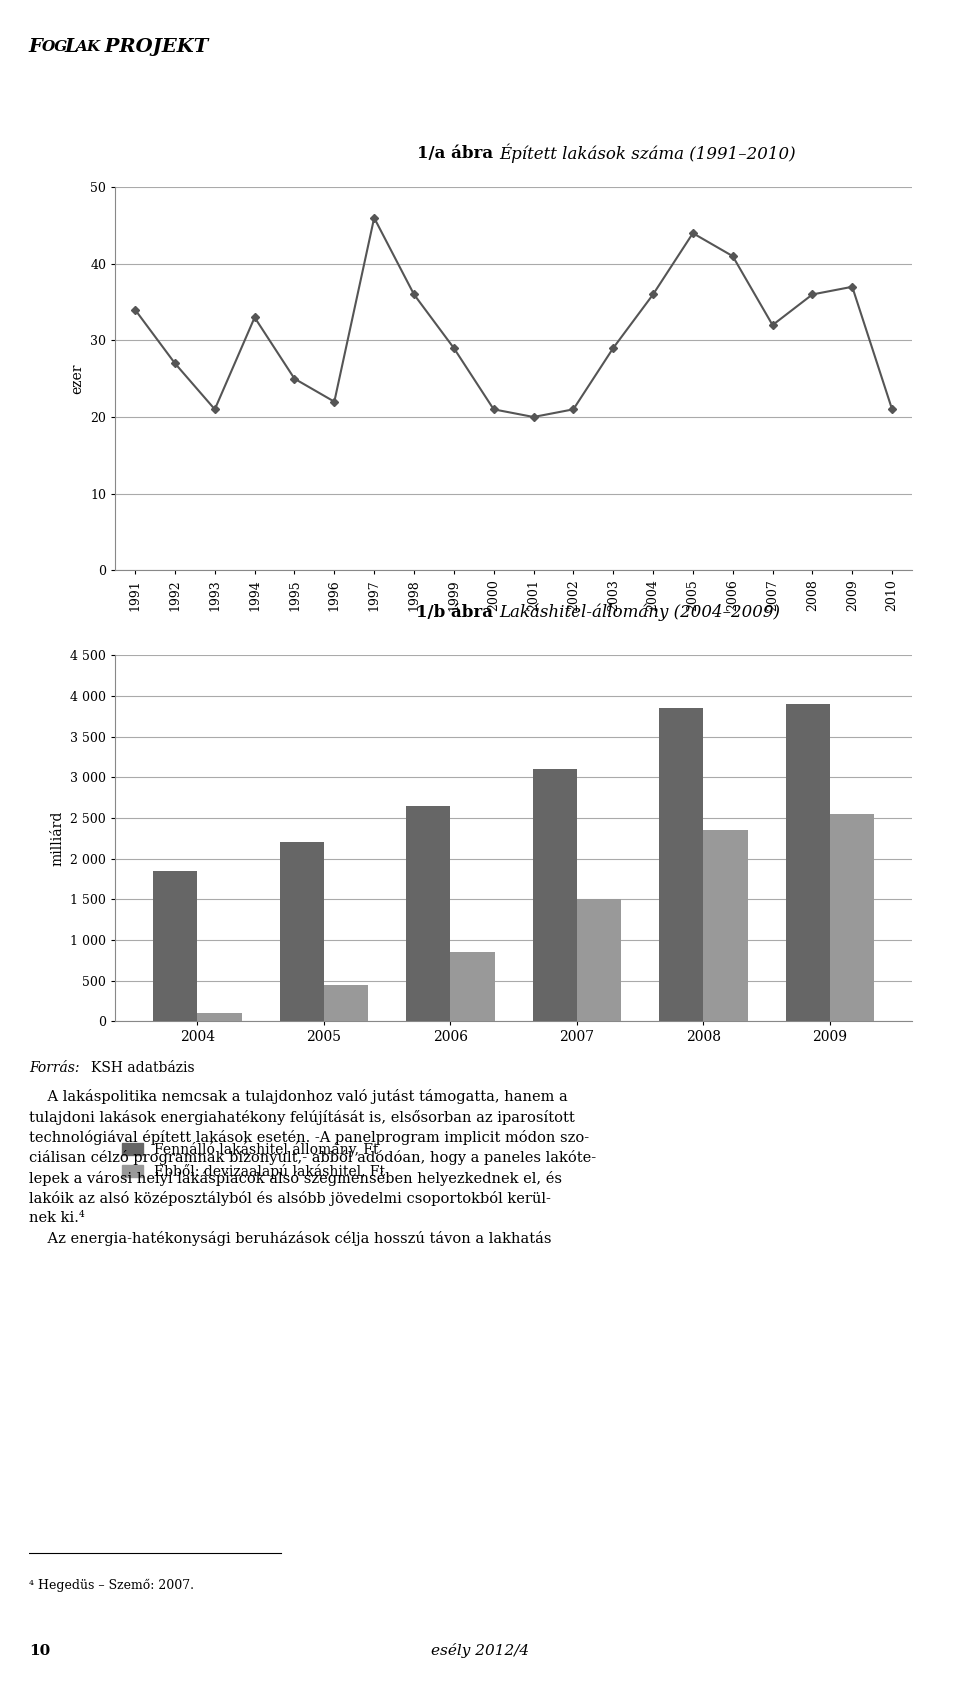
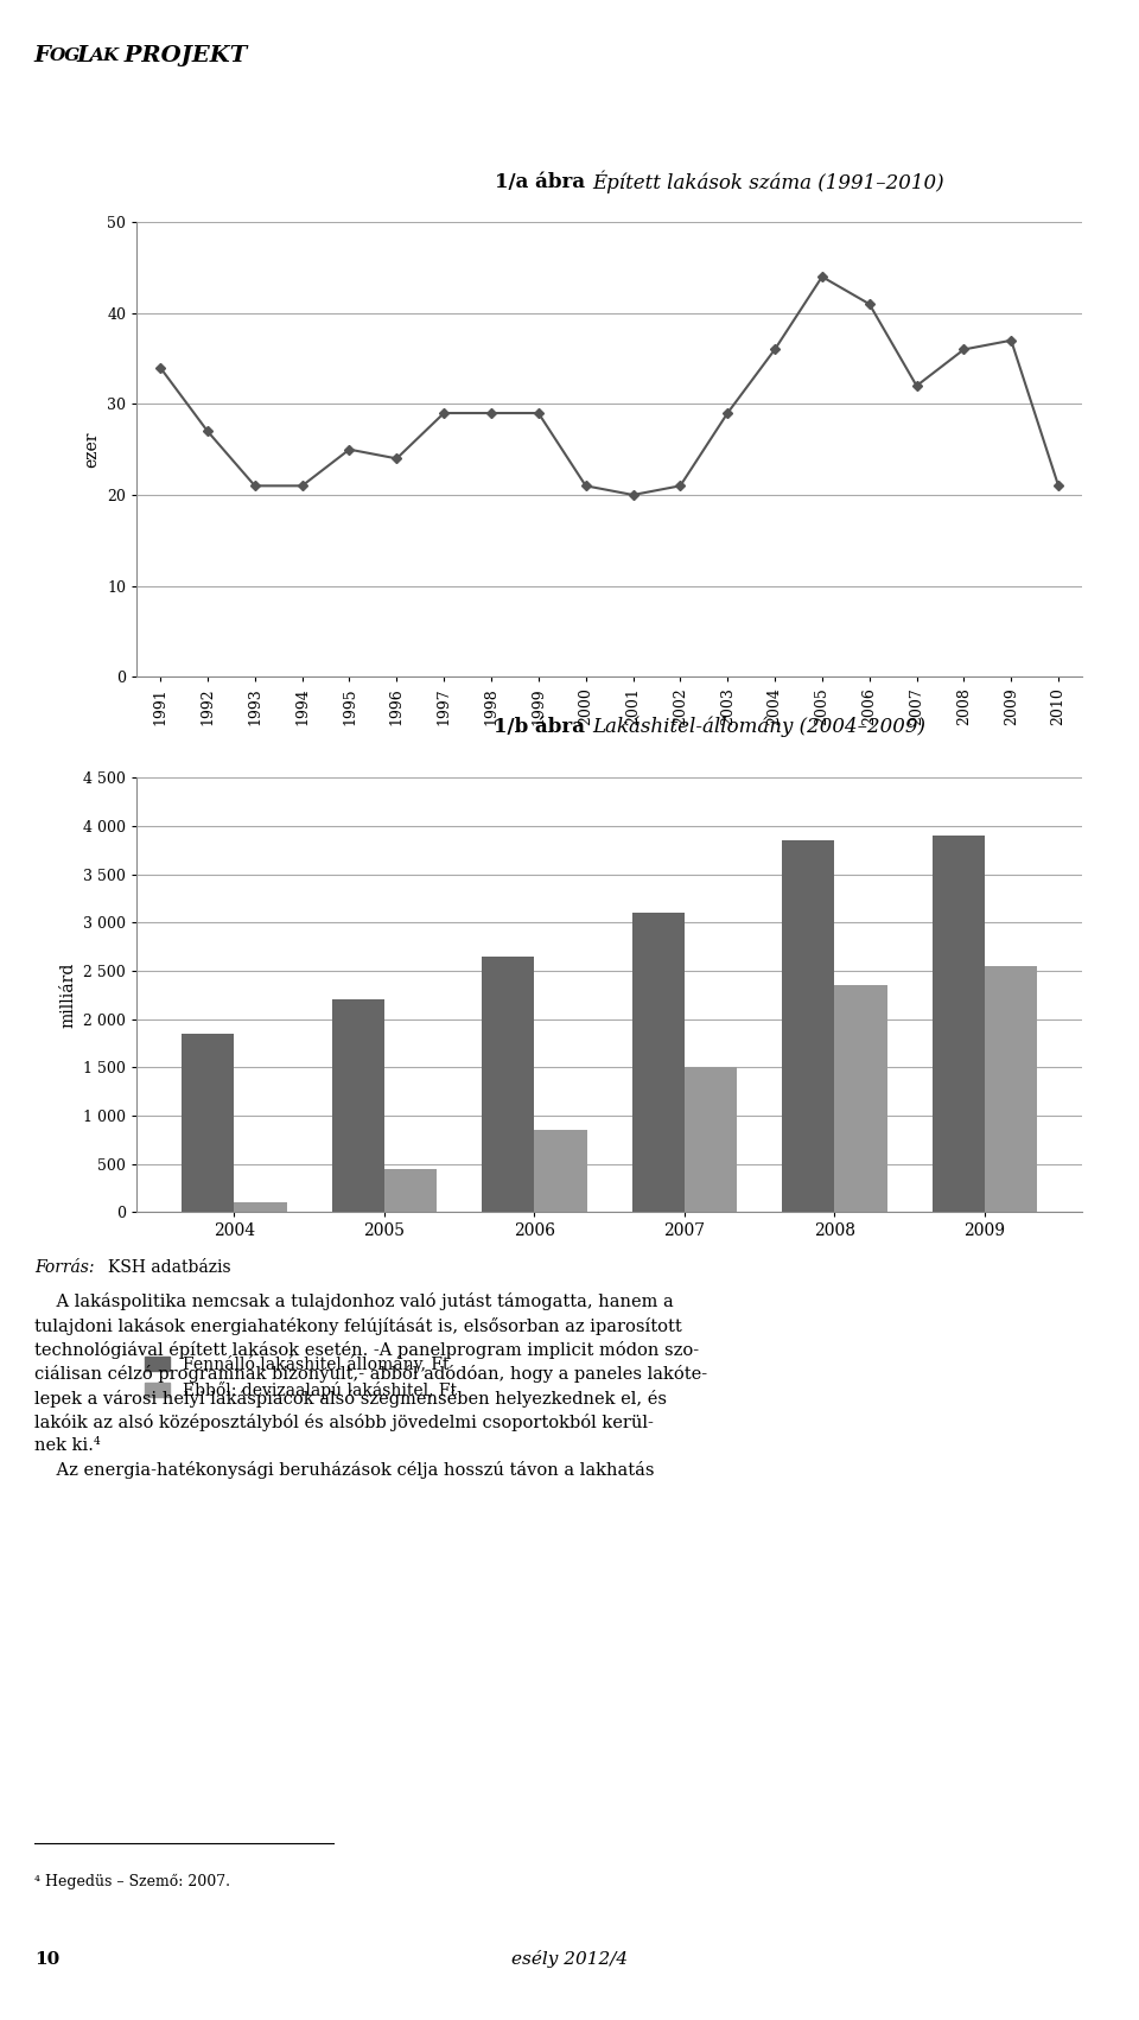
1994: 33 -> 21
1996: 22 -> 24
1997: 46 -> 29
1998: 36 -> 29
